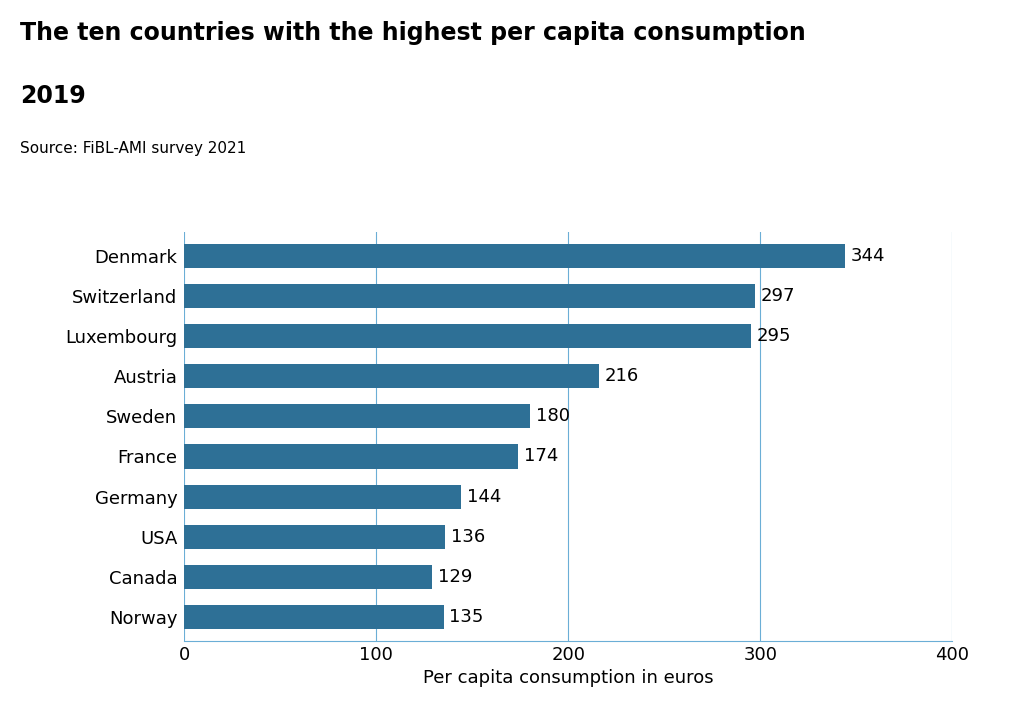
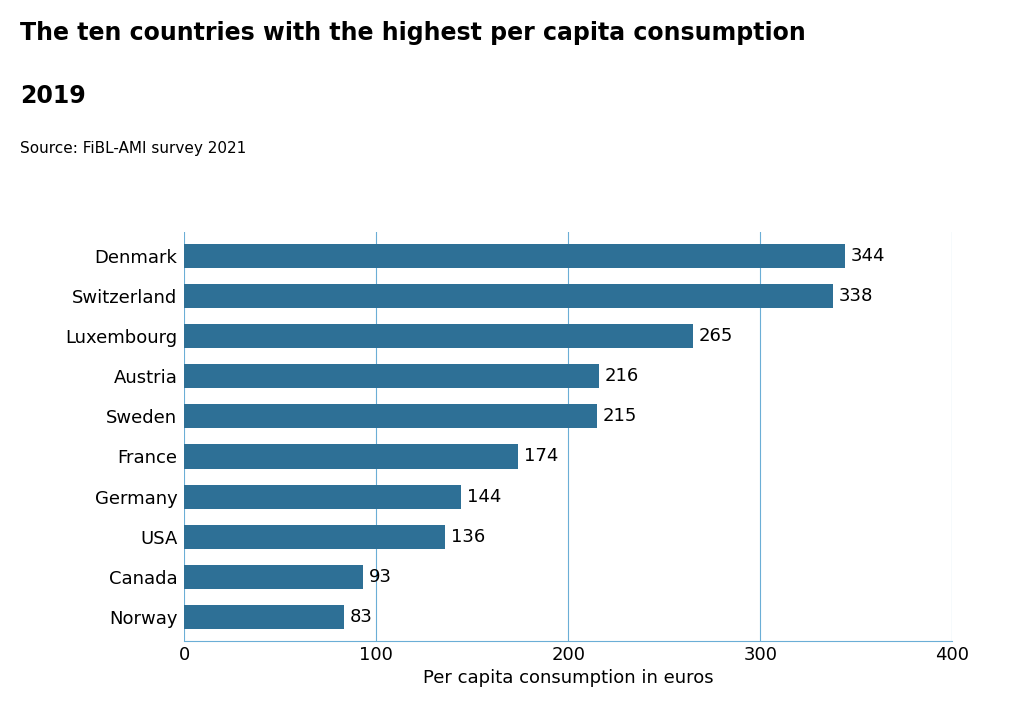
Switzerland: 297 -> 338
Luxembourg: 295 -> 265
Sweden: 180 -> 215
Canada: 129 -> 93
Norway: 135 -> 83
